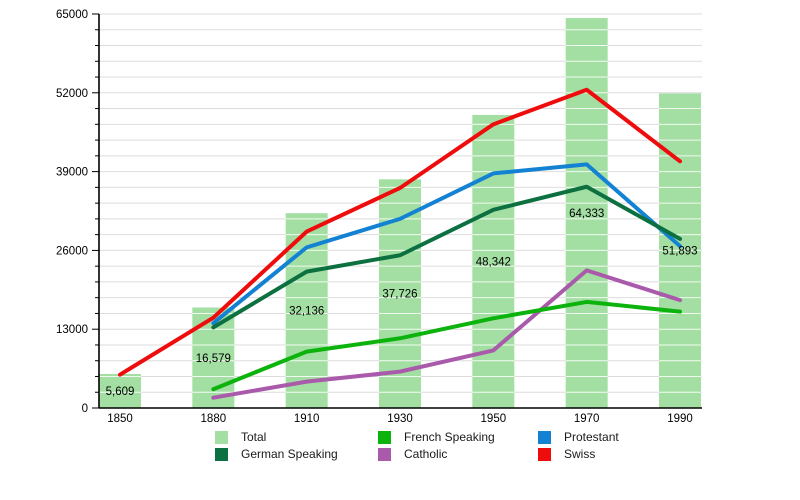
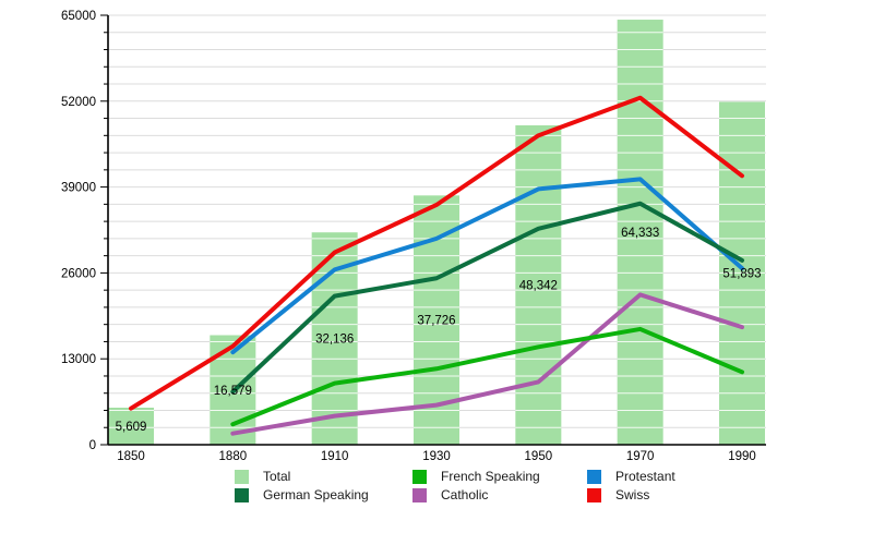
German Speaking/1880: 13000 -> 8000
French Speaking/1990: 16000 -> 11000
